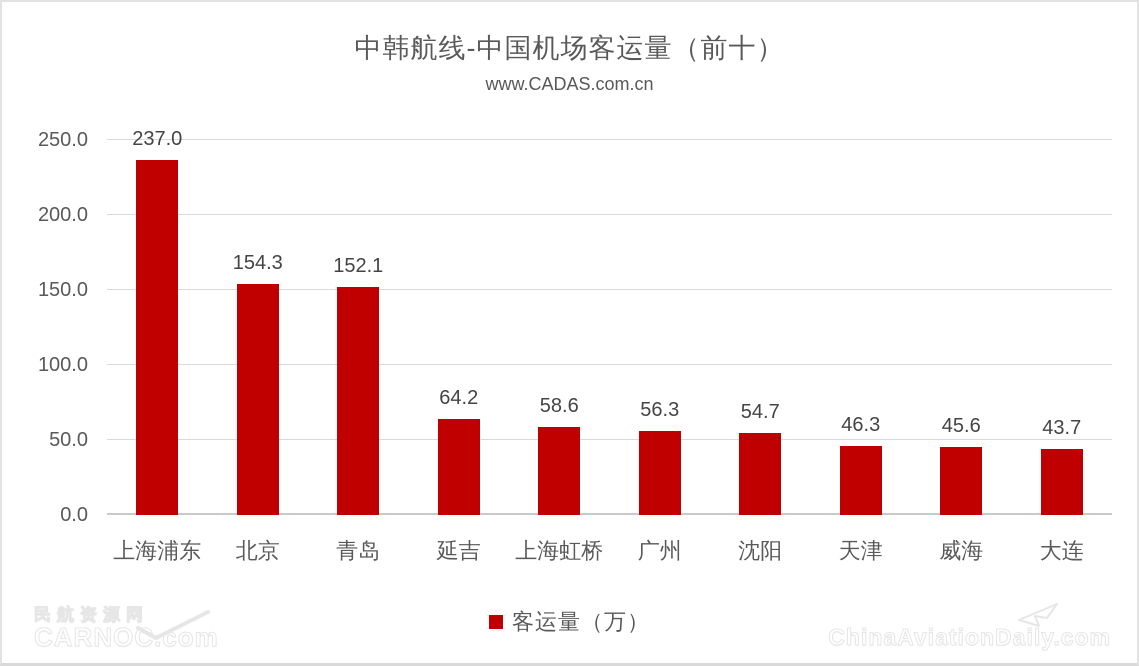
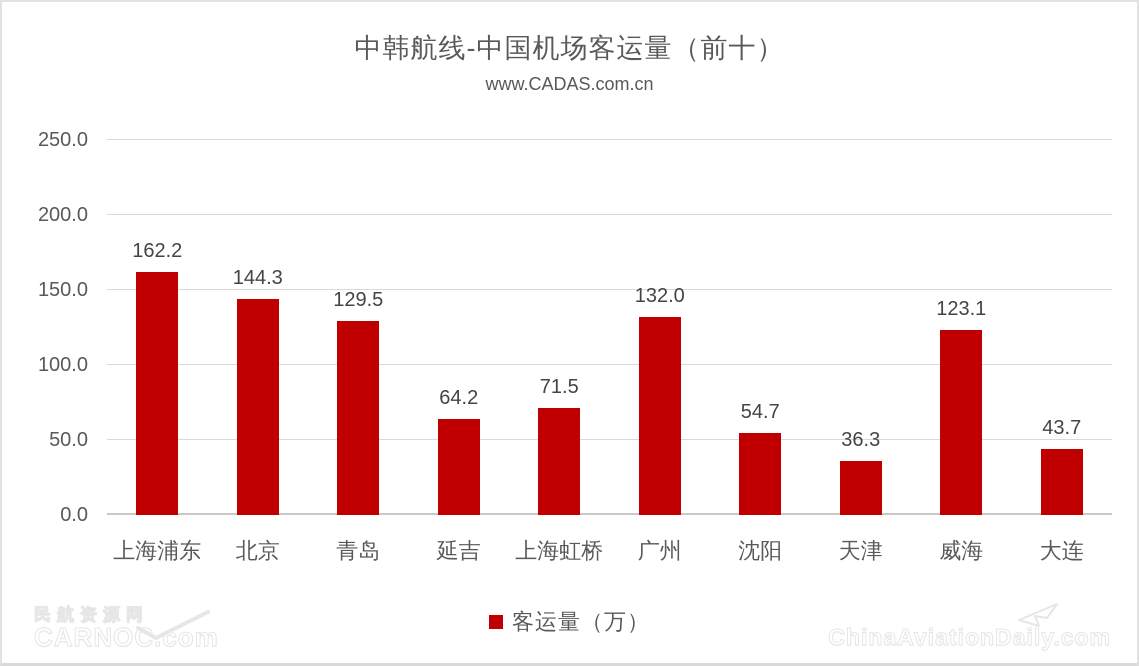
上海浦东: 237.0 -> 162.2
北京: 154.3 -> 144.3
青岛: 152.1 -> 129.5
上海虹桥: 58.6 -> 71.5
广州: 56.3 -> 132.0
天津: 46.3 -> 36.3
威海: 45.6 -> 123.1
